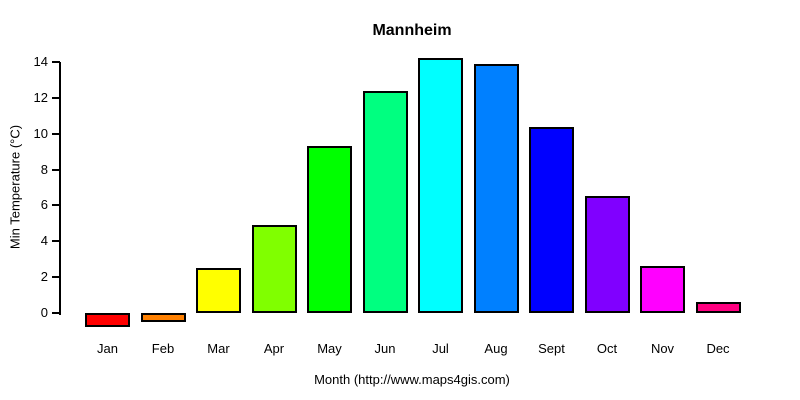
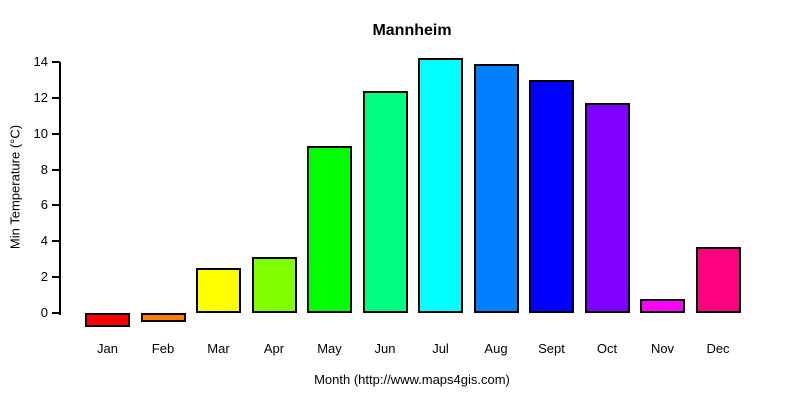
Apr: 4.9 -> 3.1
Sept: 10.4 -> 13.0
Oct: 6.5 -> 11.7
Nov: 2.6 -> 0.8
Dec: 0.6 -> 3.7
